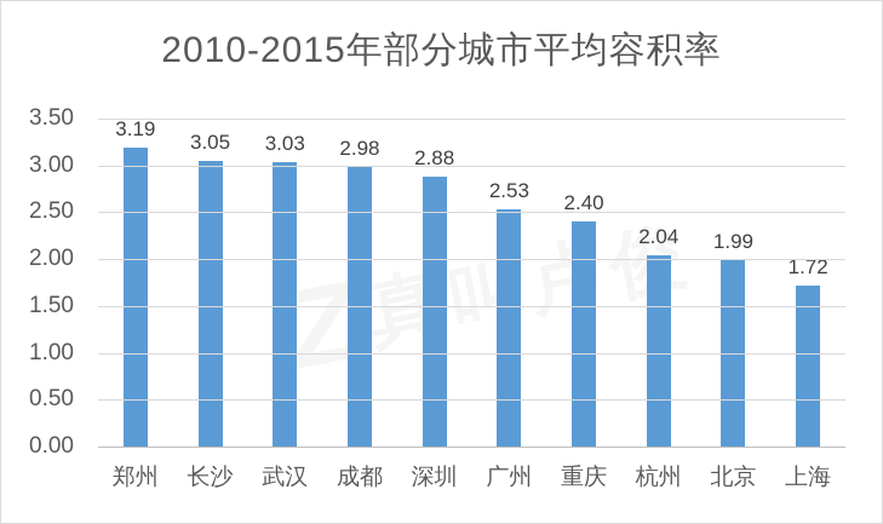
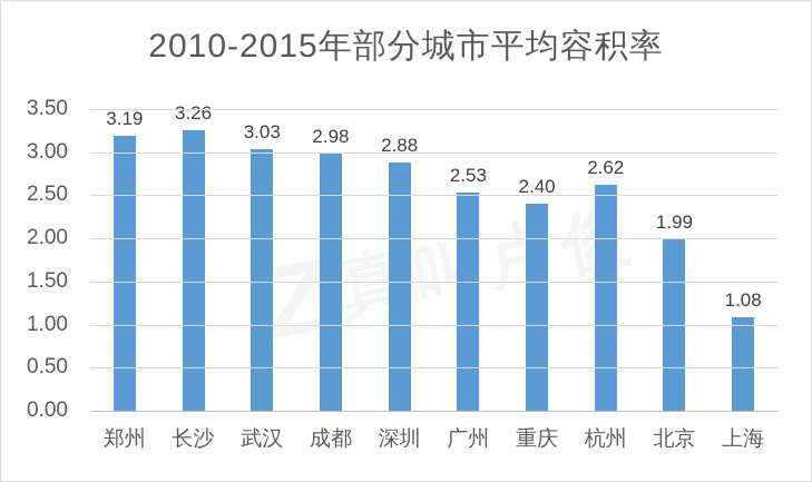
长沙: 3.05 -> 3.26
杭州: 2.04 -> 2.62
上海: 1.72 -> 1.08
